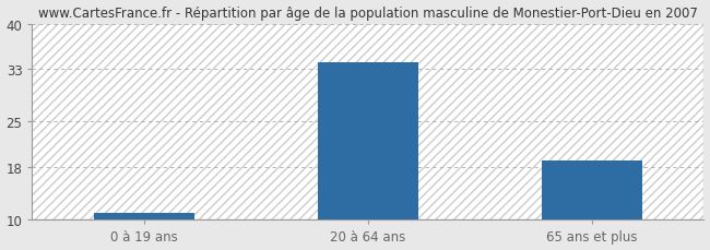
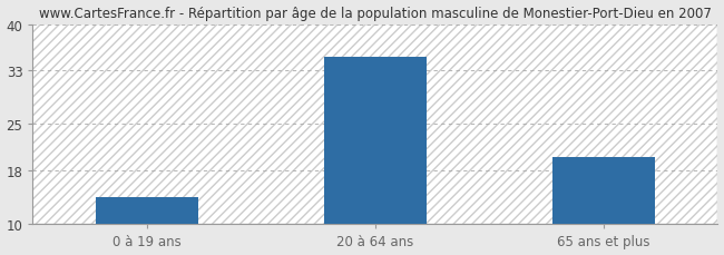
0 à 19 ans: 11 -> 14
20 à 64 ans: 34 -> 35
65 ans et plus: 19 -> 20
